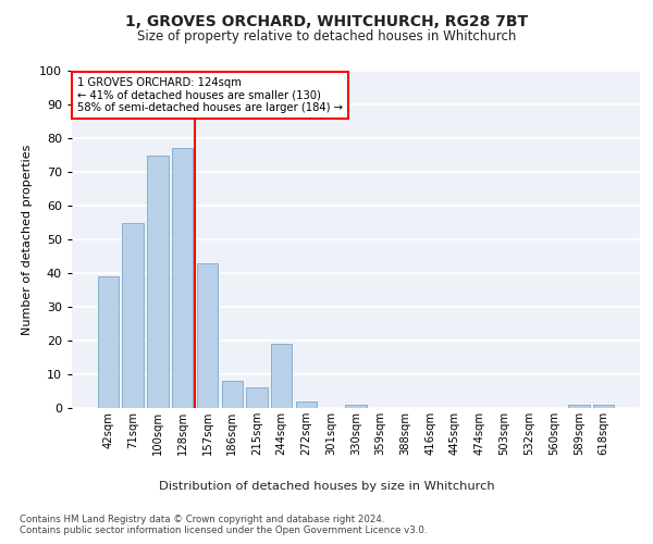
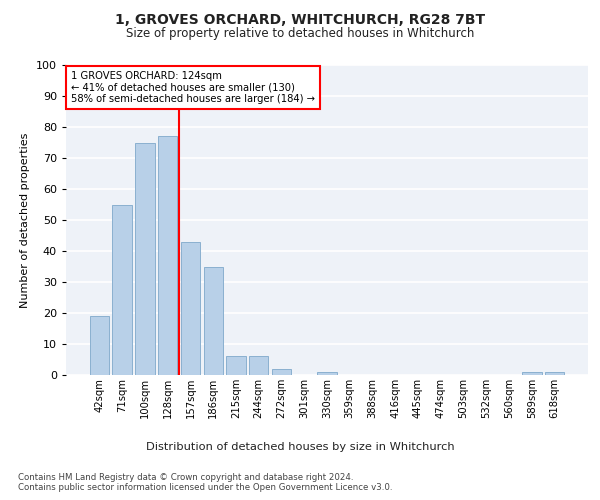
42sqm: 39 -> 19
186sqm: 8 -> 35
244sqm: 19 -> 6
